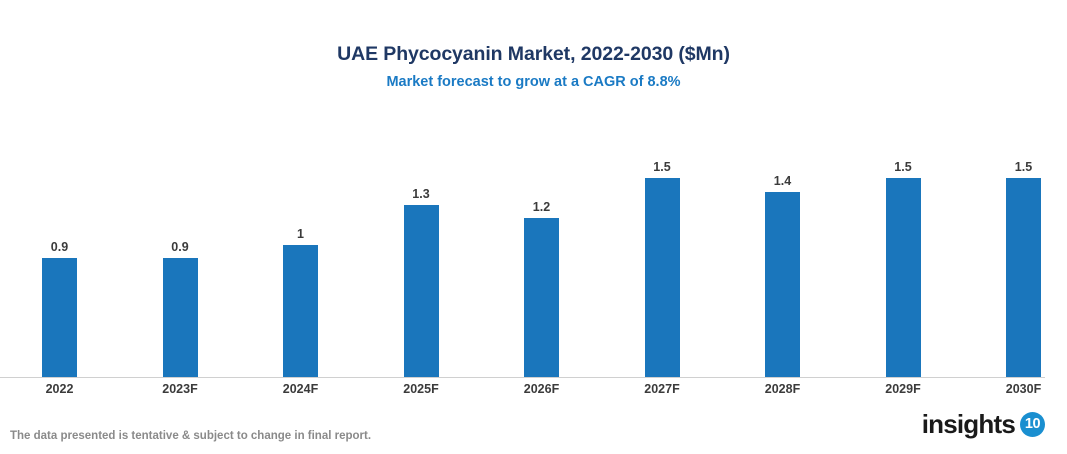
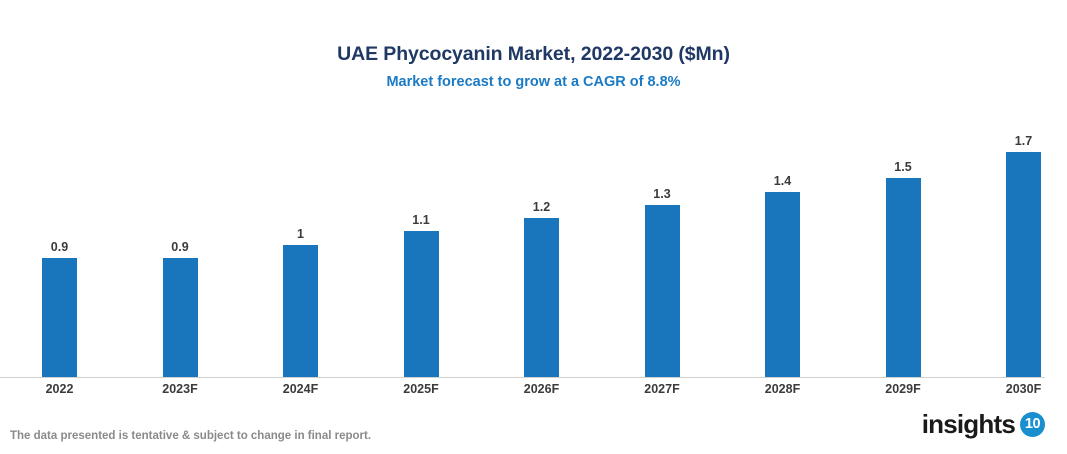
2025F: 1.3 -> 1.1
2027F: 1.5 -> 1.3
2030F: 1.5 -> 1.7
